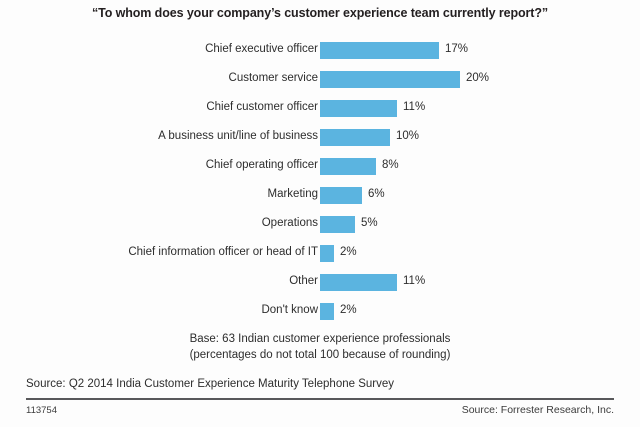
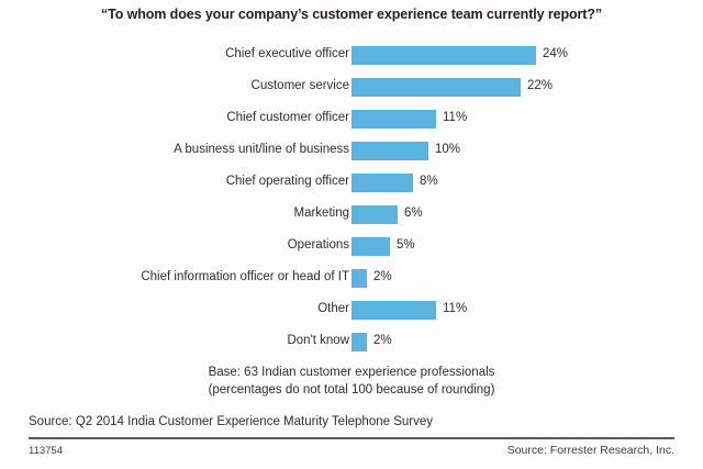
Chief executive officer: 17% -> 24%
Customer service: 20% -> 22%
